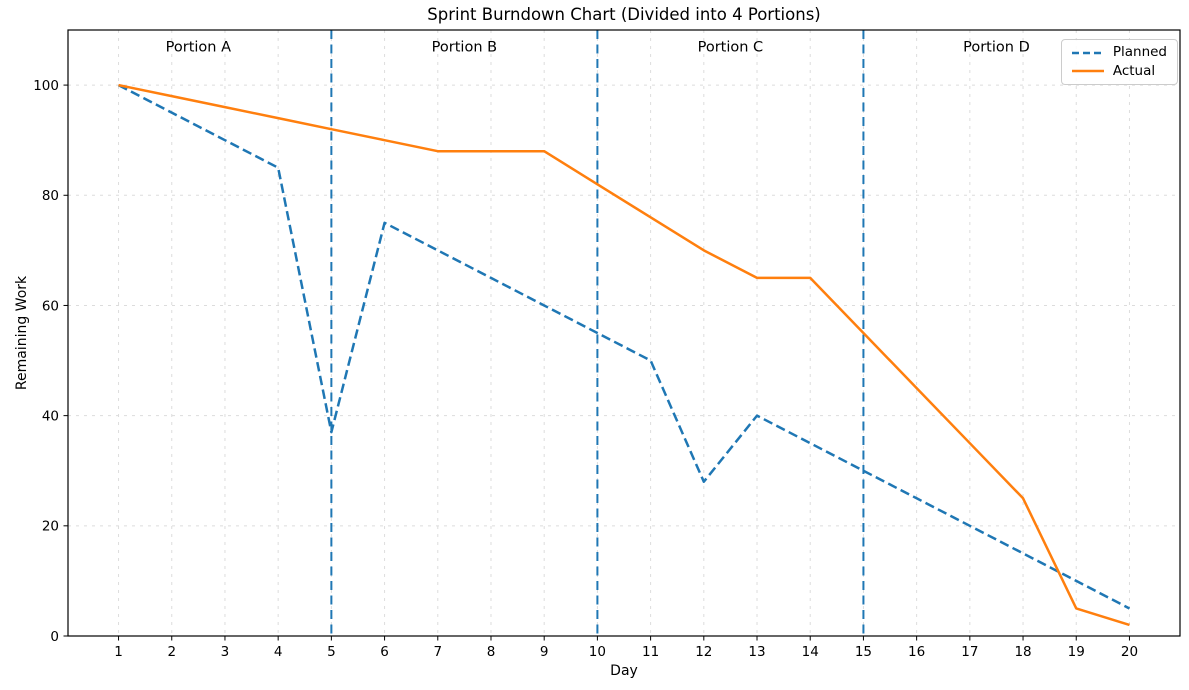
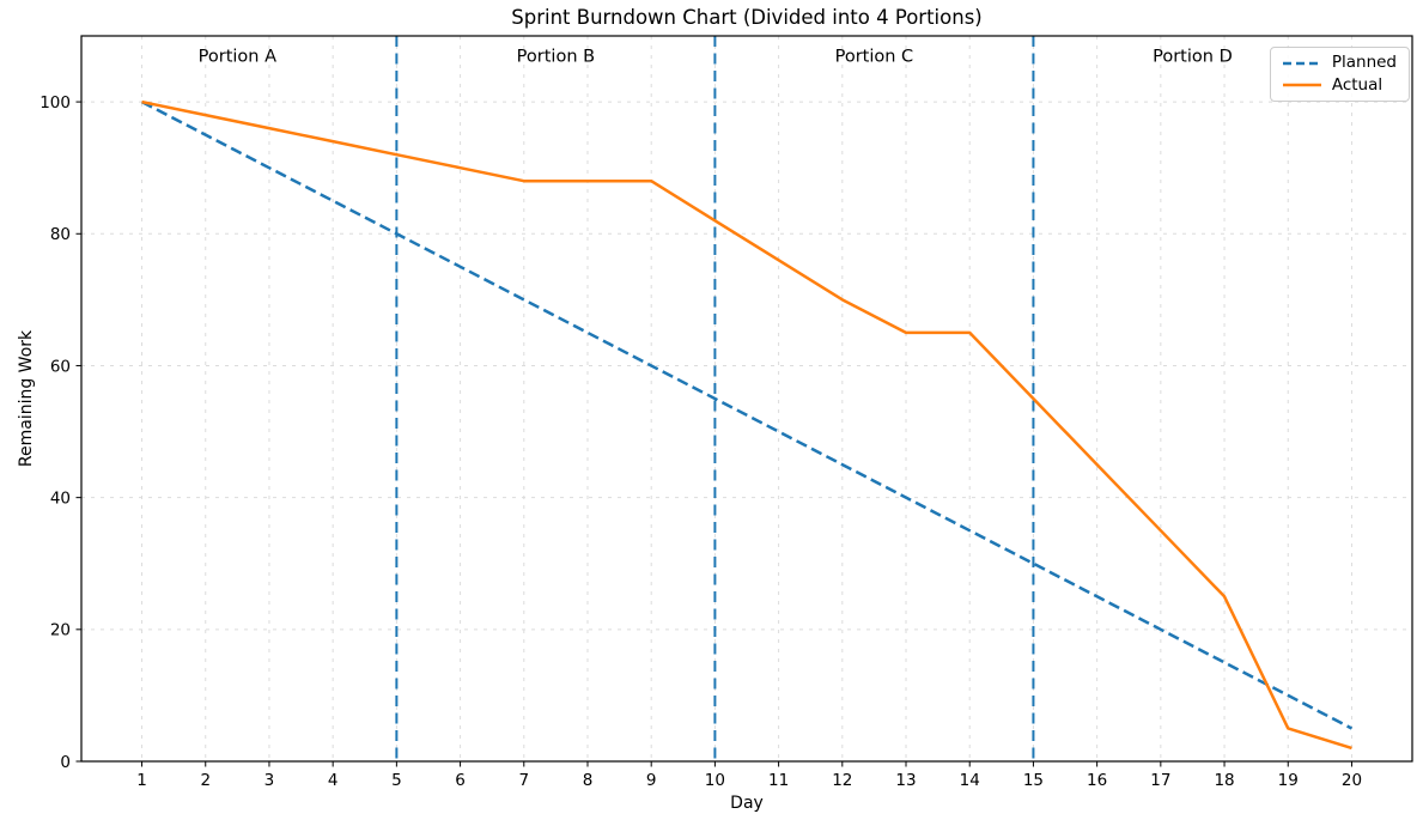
Planned/5: 37 -> 80
Planned/12: 28 -> 45
